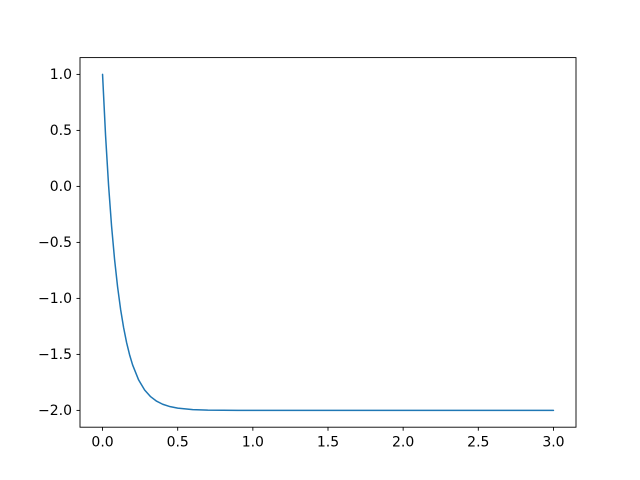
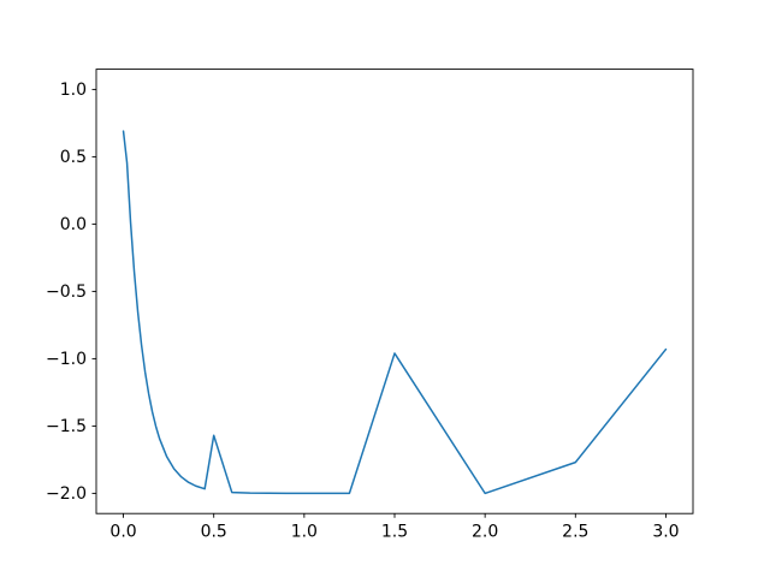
0.0: 1.00 -> 0.69
0.5: -1.98 -> -1.57
1.5: -2.00 -> -0.96
2.5: -2.00 -> -1.77
3.0: -2.00 -> -0.93
